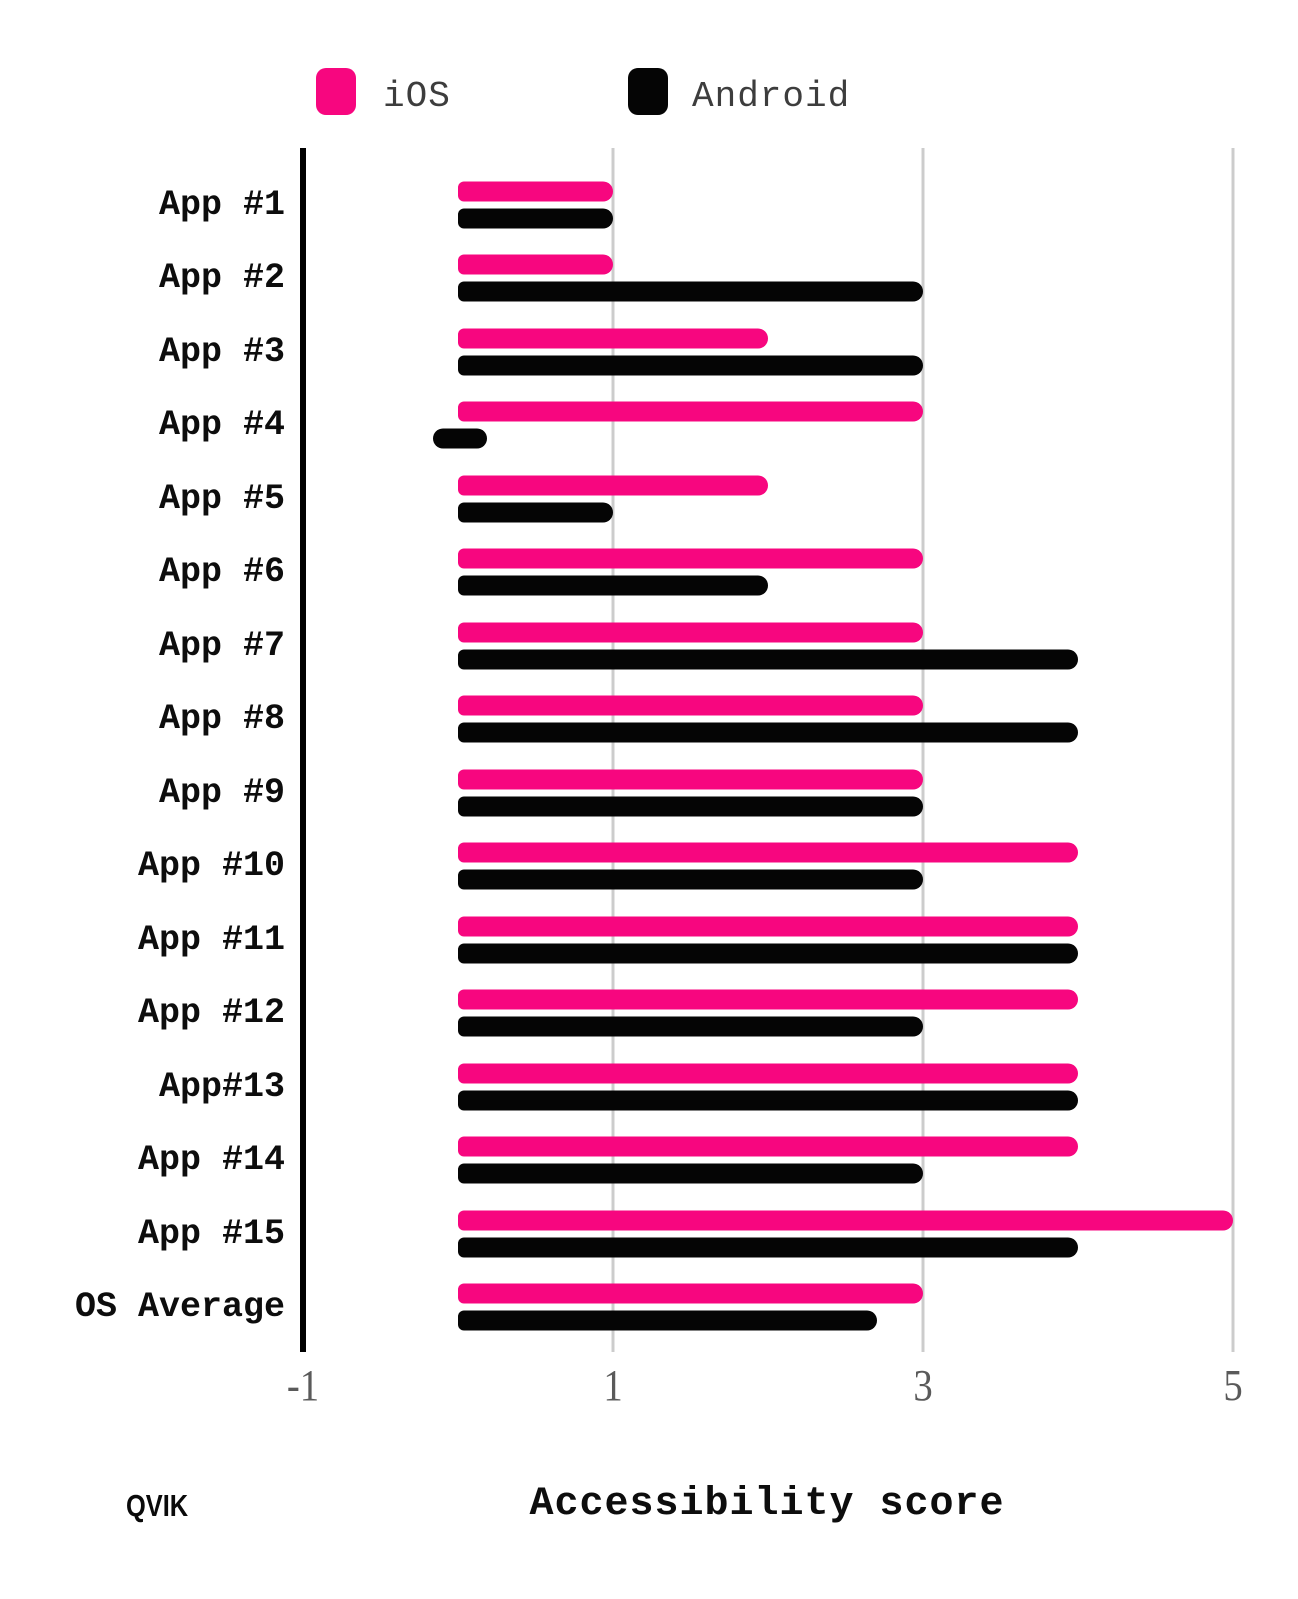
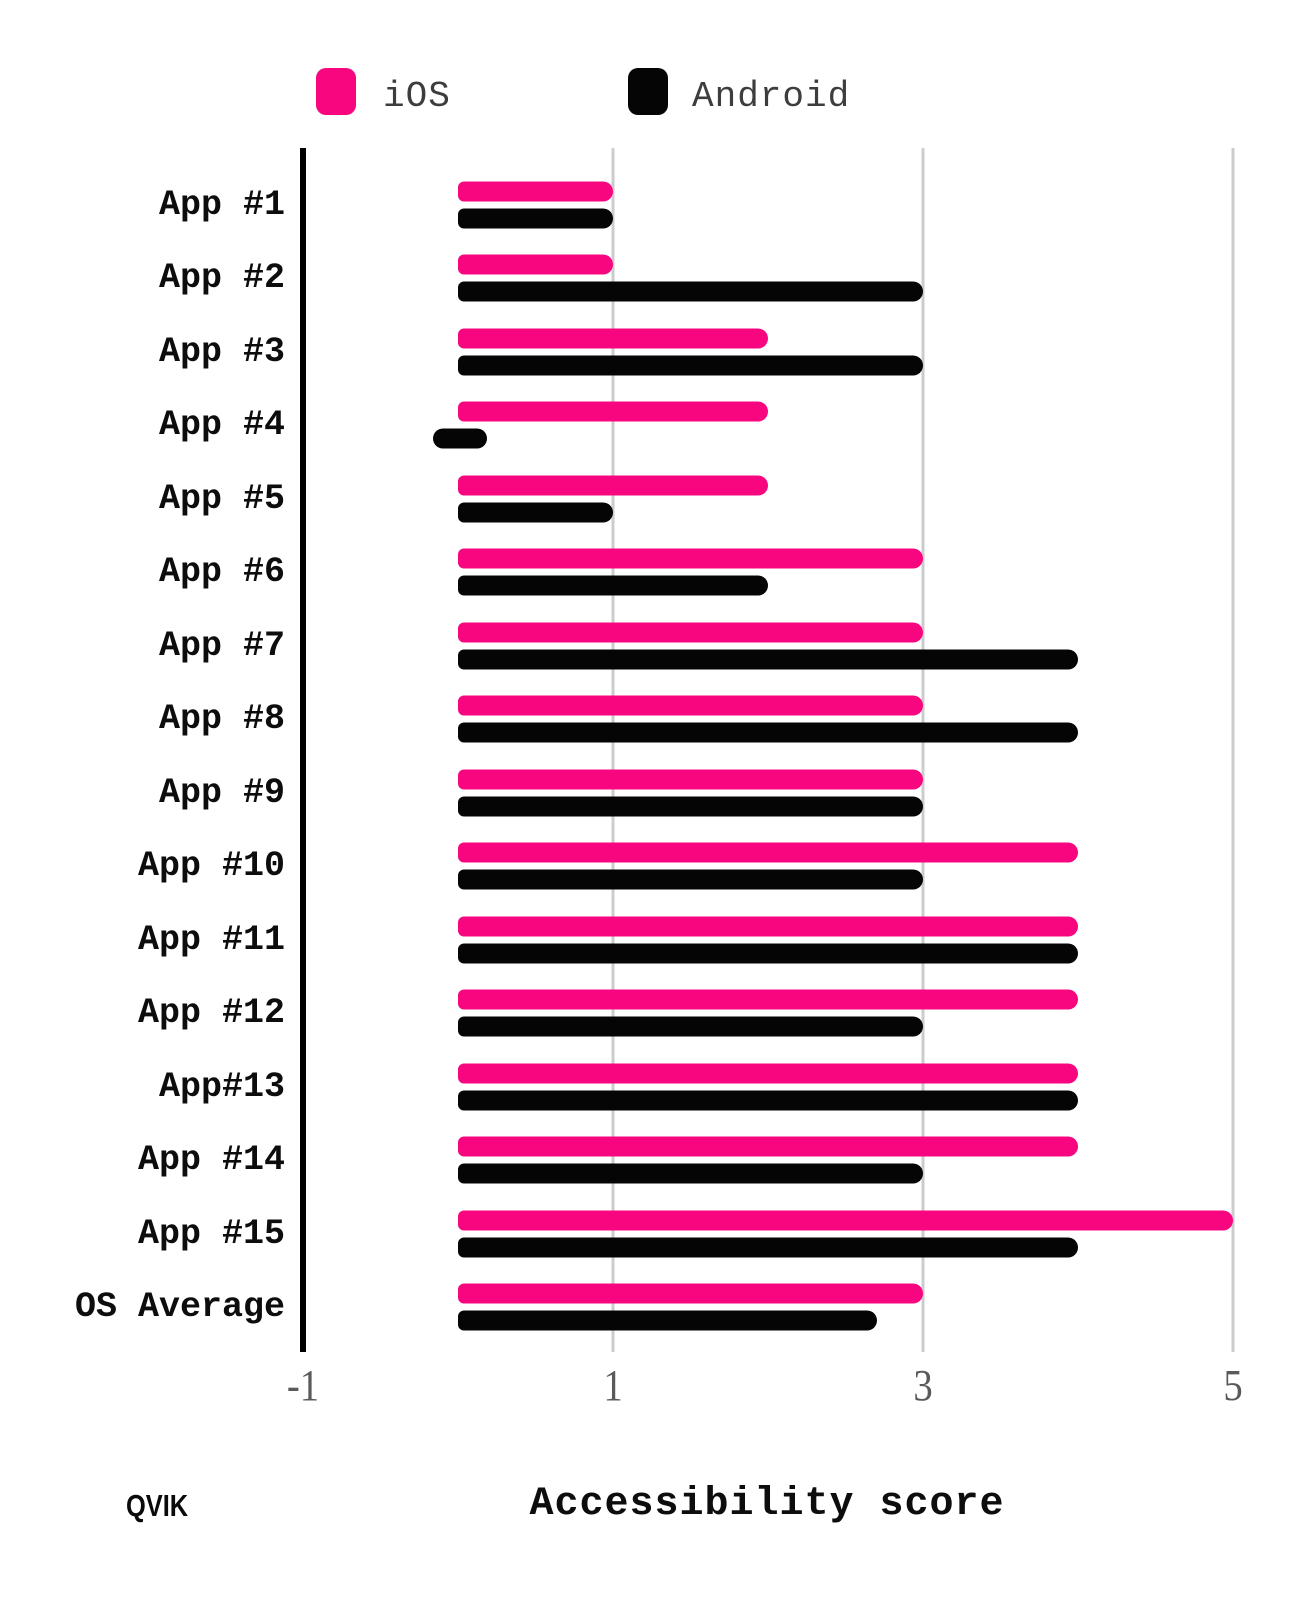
iOS/App #4: 3 -> 2
